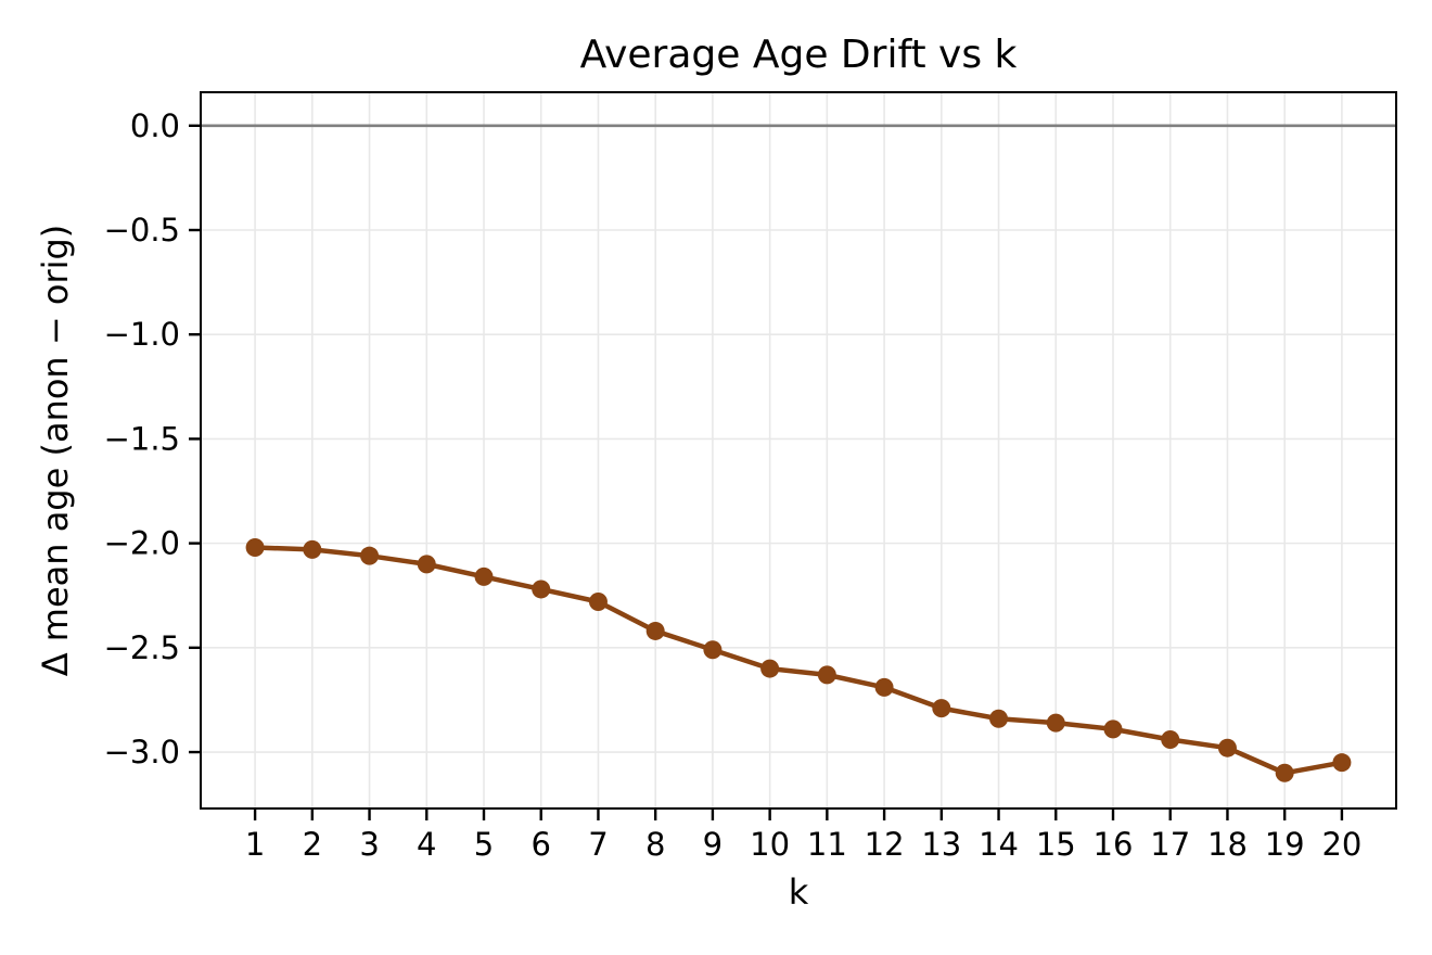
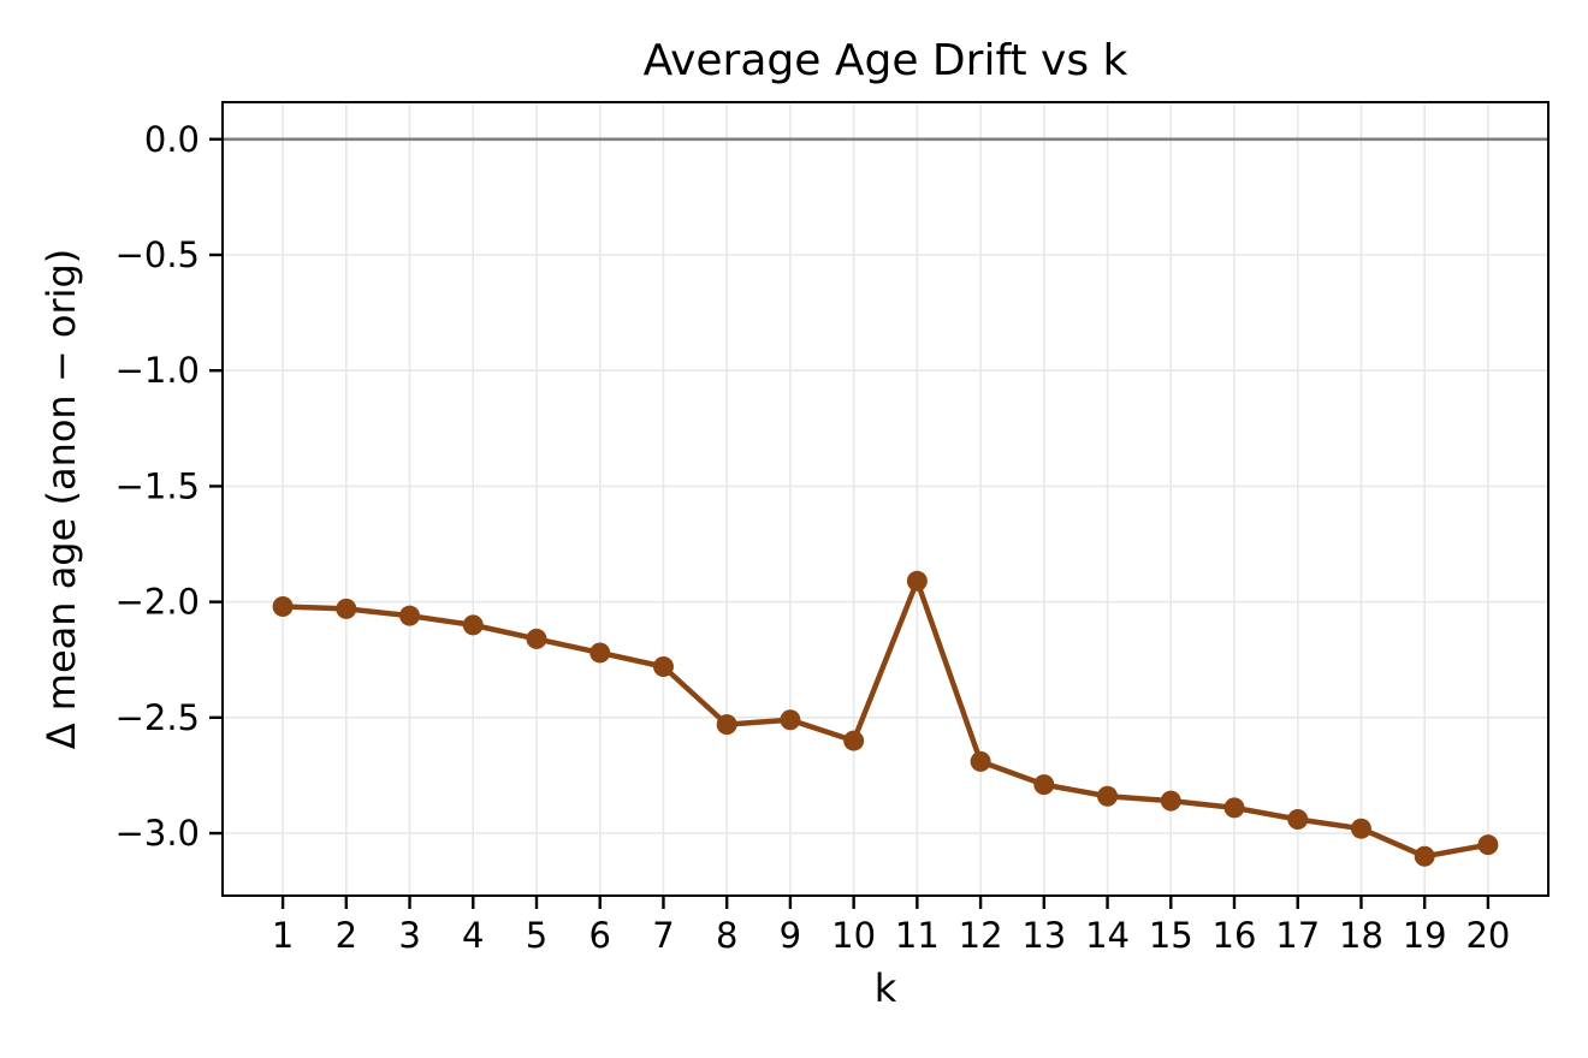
8: -2.42 -> -2.53
11: -2.63 -> -1.91
